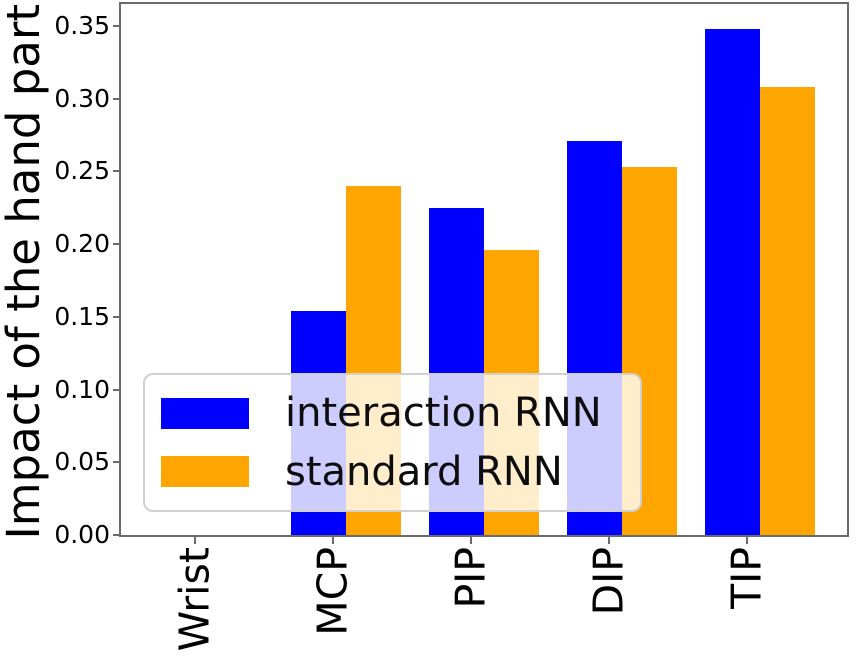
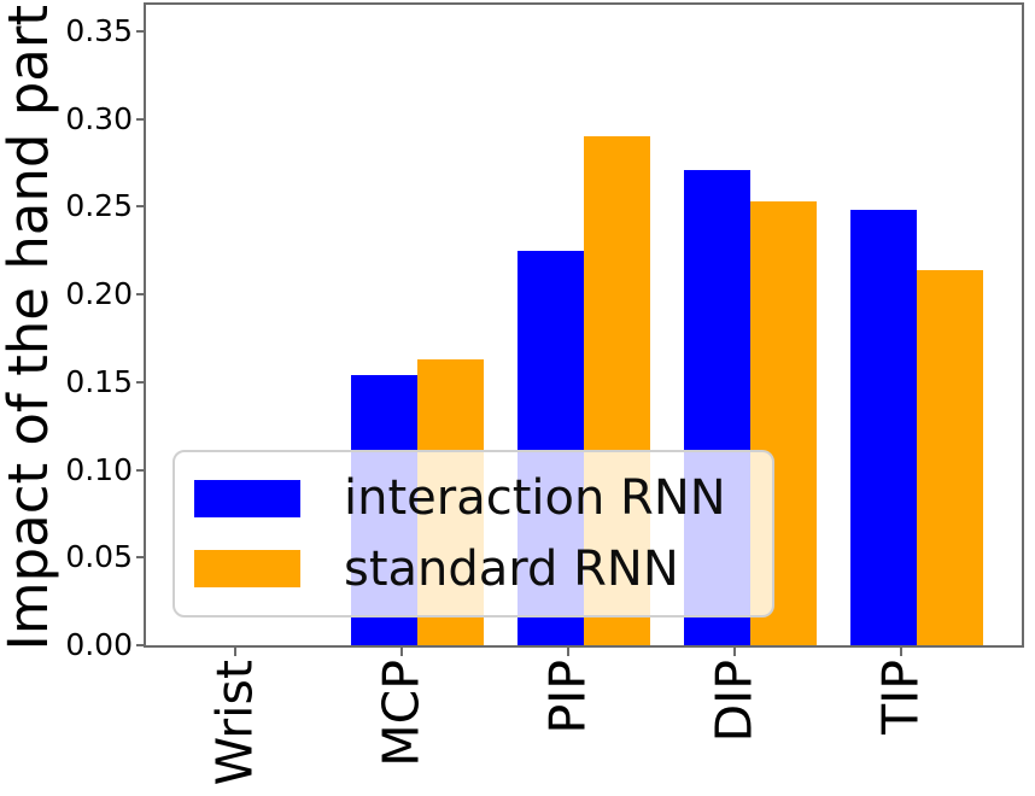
standard RNN/MCP: 0.240 -> 0.163
standard RNN/PIP: 0.196 -> 0.290
interaction RNN/TIP: 0.348 -> 0.248
standard RNN/TIP: 0.308 -> 0.214
